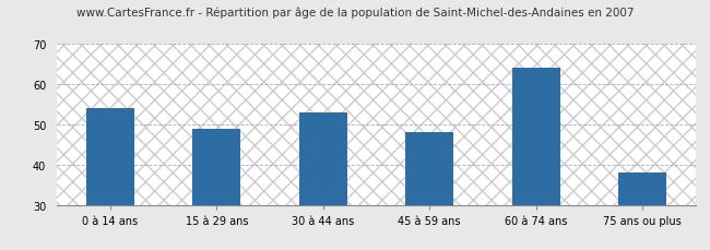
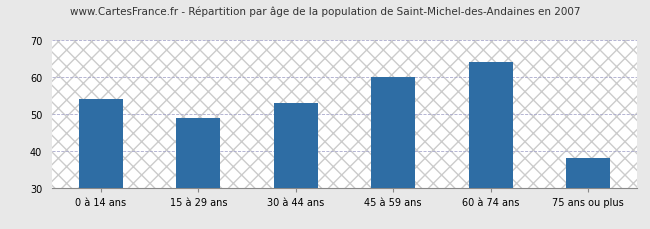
45 à 59 ans: 48 -> 60
